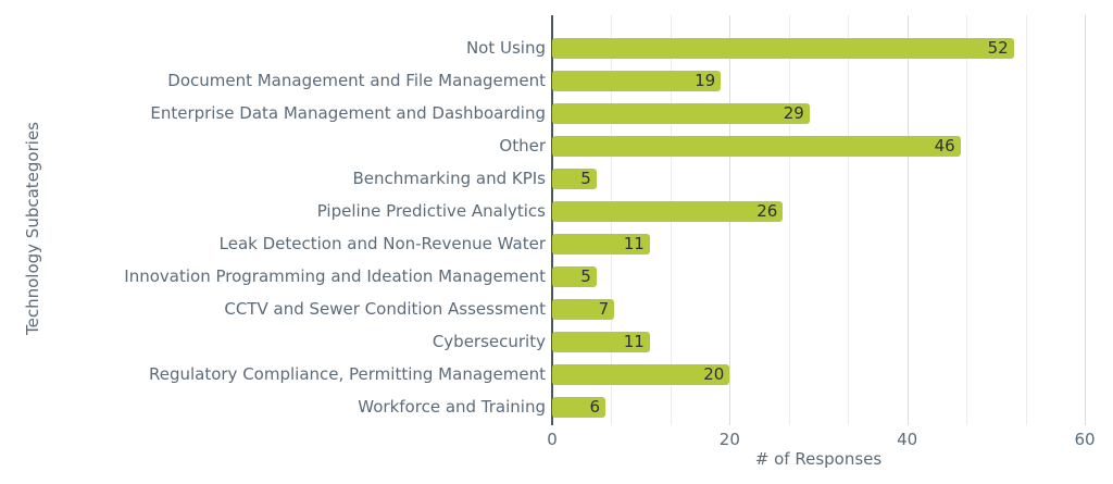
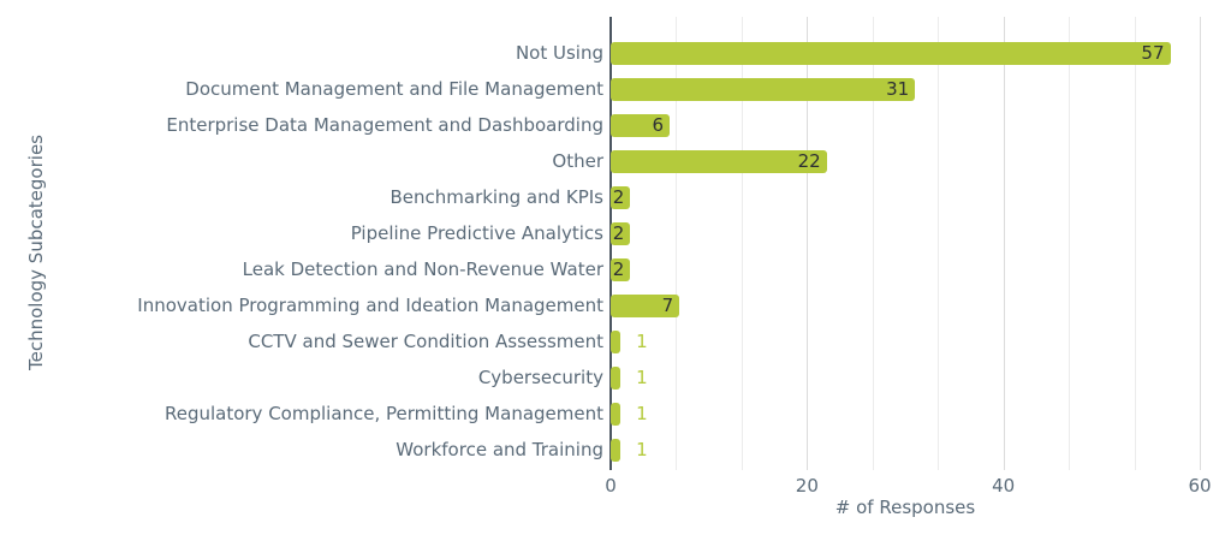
Not Using: 52 -> 57
Document Management and File Management: 19 -> 31
Enterprise Data Management and Dashboarding: 29 -> 6
Other: 46 -> 22
Benchmarking and KPIs: 5 -> 2
Pipeline Predictive Analytics: 26 -> 2
Leak Detection and Non-Revenue Water: 11 -> 2
Innovation Programming and Ideation Management: 5 -> 7
CCTV and Sewer Condition Assessment: 7 -> 1
Cybersecurity: 11 -> 1
Regulatory Compliance, Permitting Management: 20 -> 1
Workforce and Training: 6 -> 1
